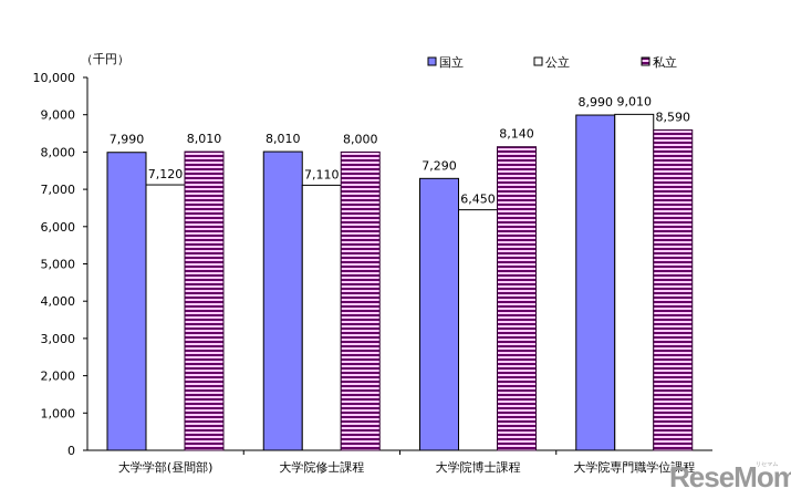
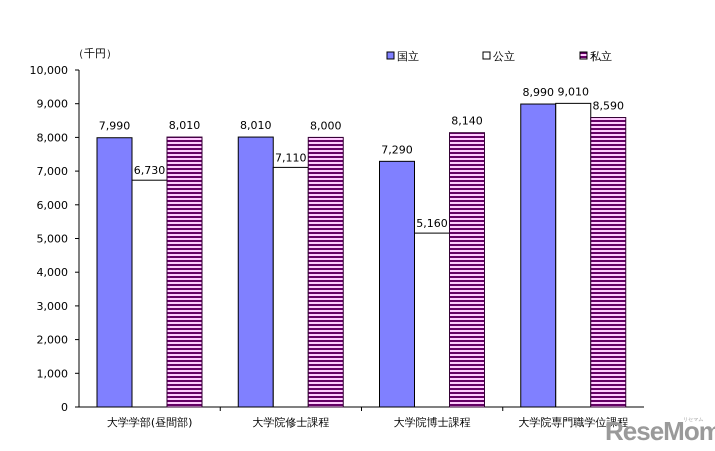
公立/大学学部(昼間部): 7,120 -> 6,730
公立/大学院博士課程: 6,450 -> 5,160
